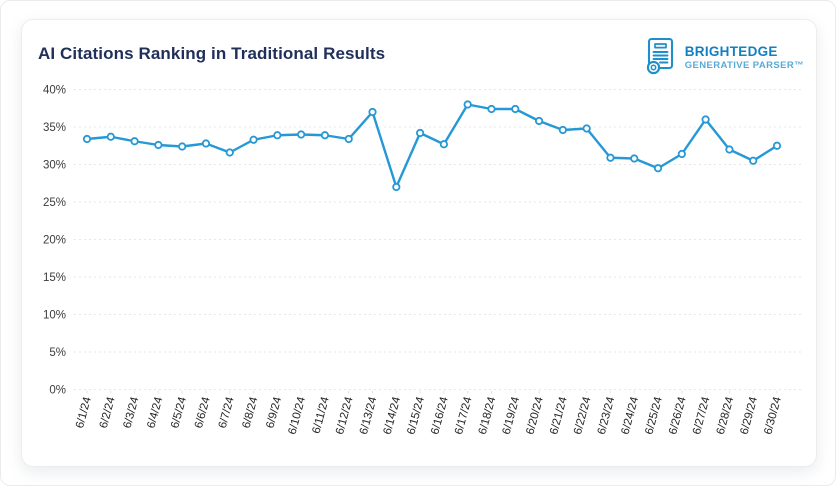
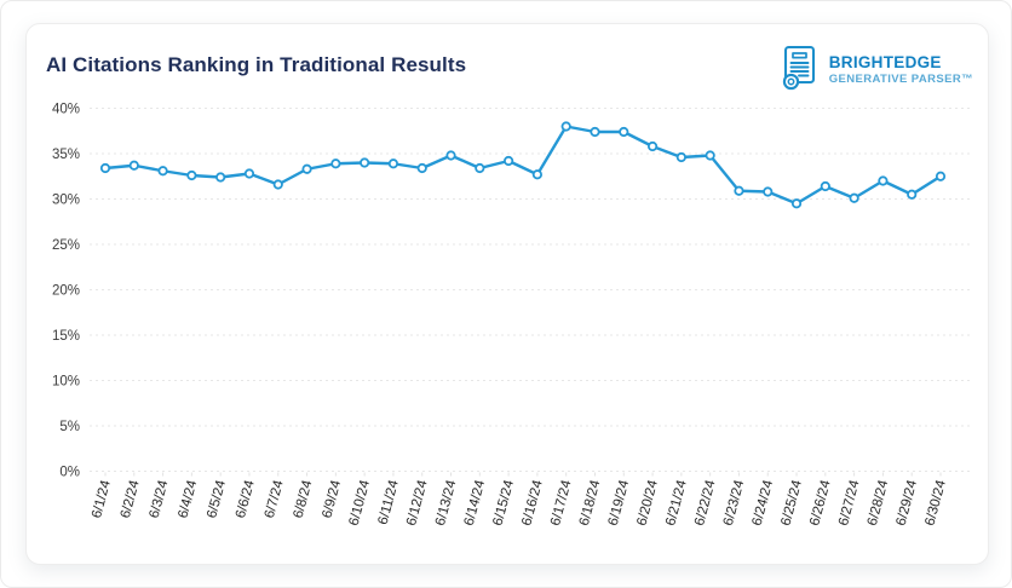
6/13/24: 37% -> 35%
6/14/24: 27% -> 33%
6/27/24: 36% -> 30%
